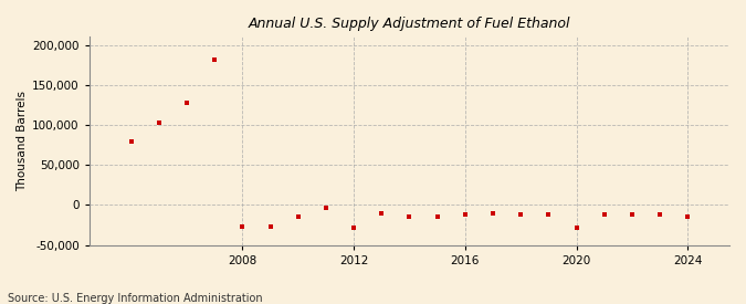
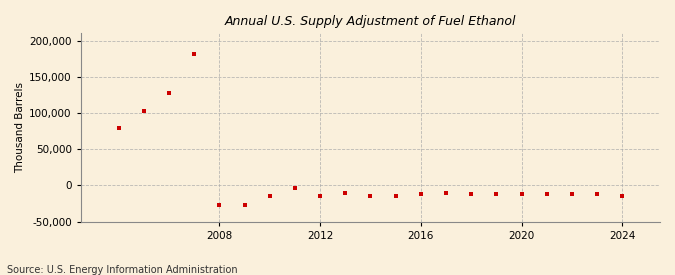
2012: -28,000 -> -14,000
2020: -28,000 -> -12,000
